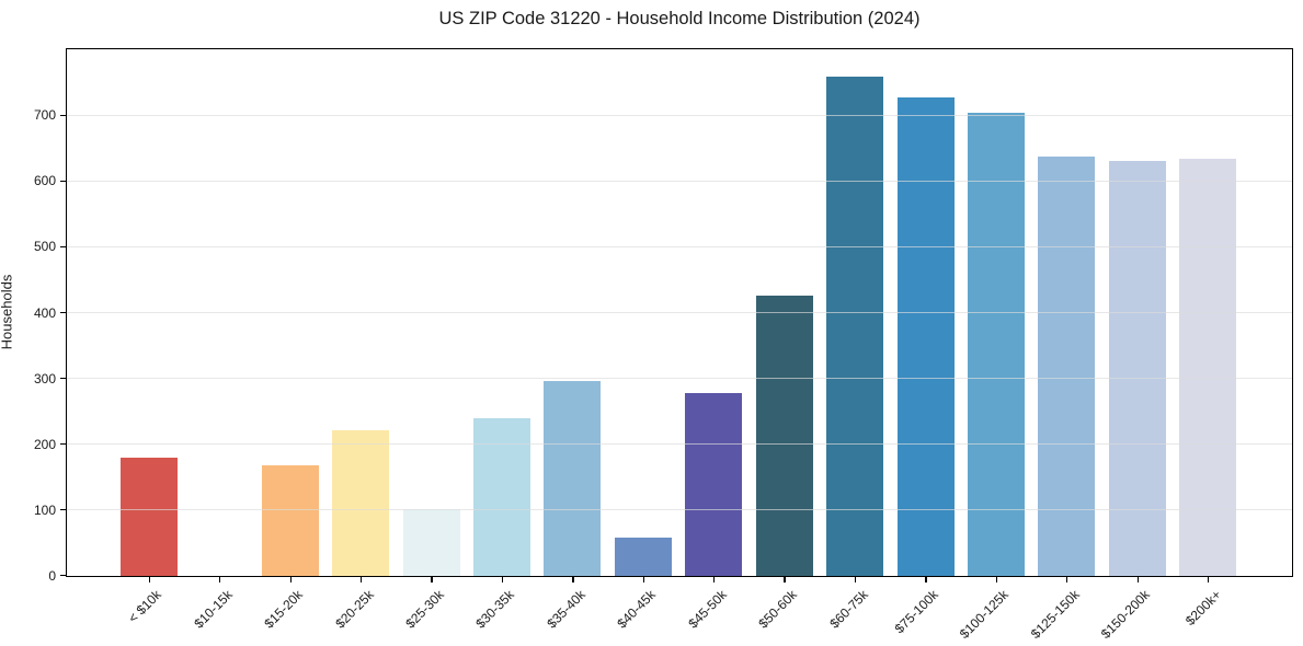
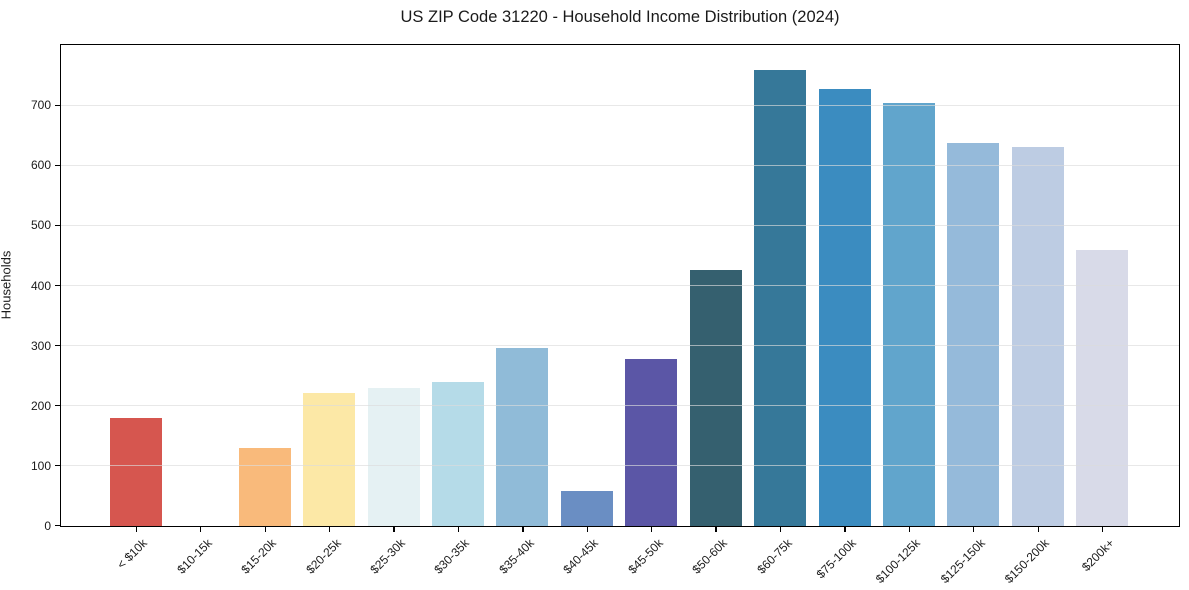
$15-20k: 170 -> 130
$25-30k: 100 -> 230
$200k+: 640 -> 460
